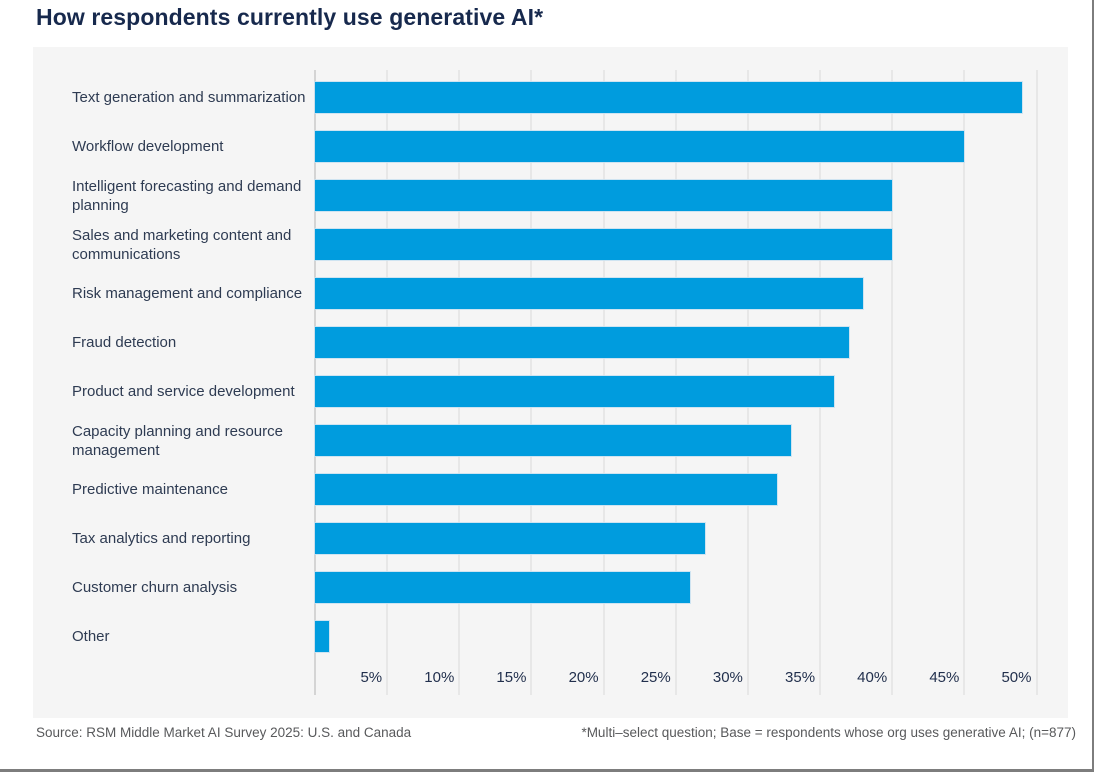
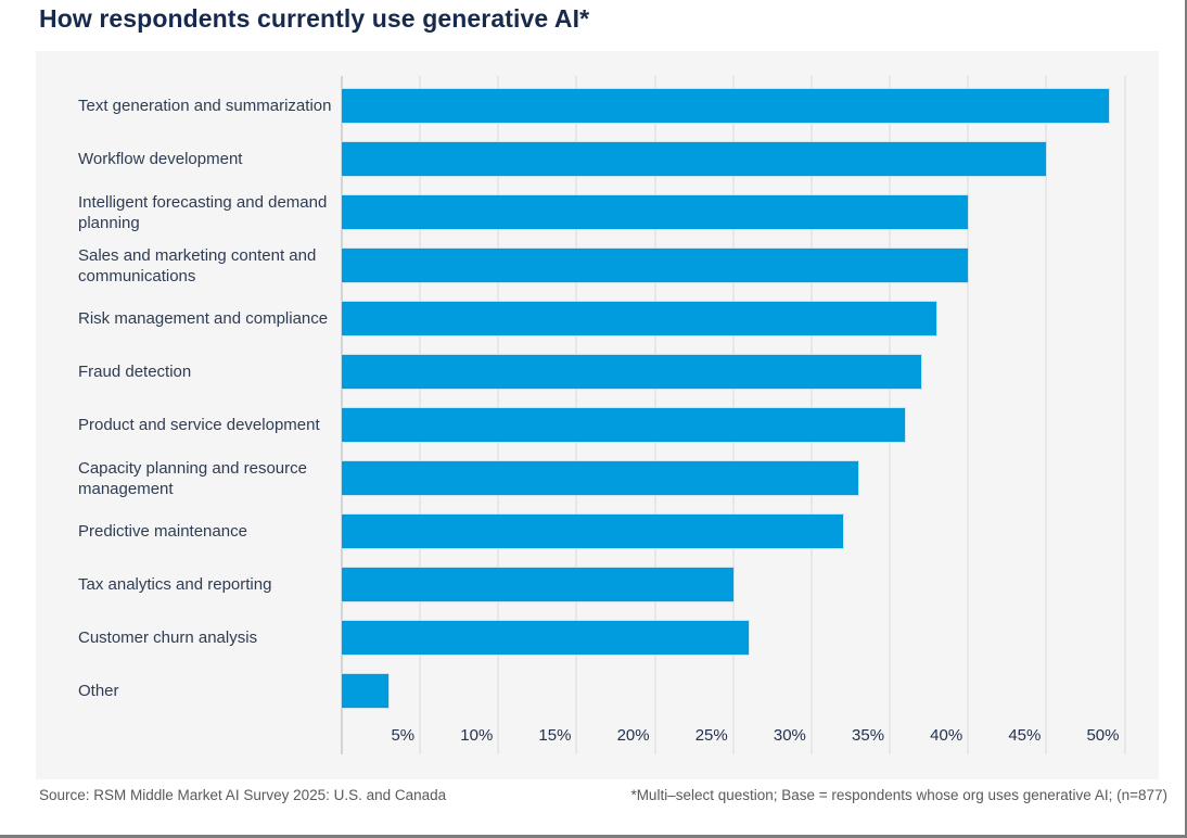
Tax analytics and reporting: 27% -> 25%
Other: 1% -> 3%
